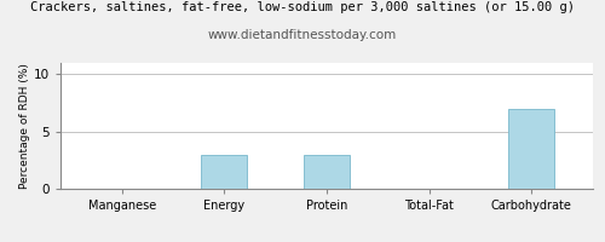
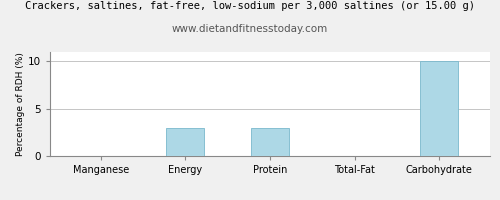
Carbohydrate: 7 -> 10
